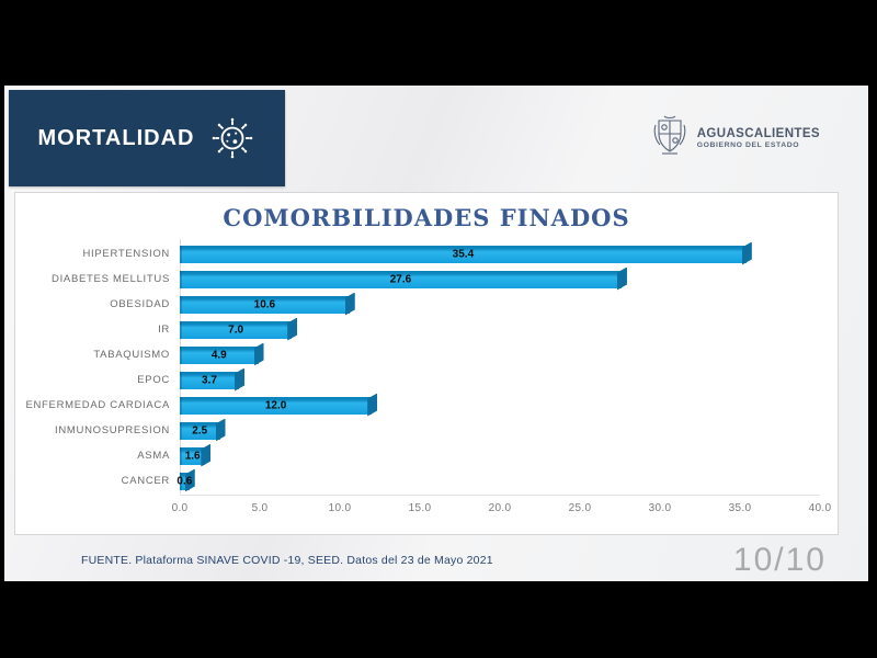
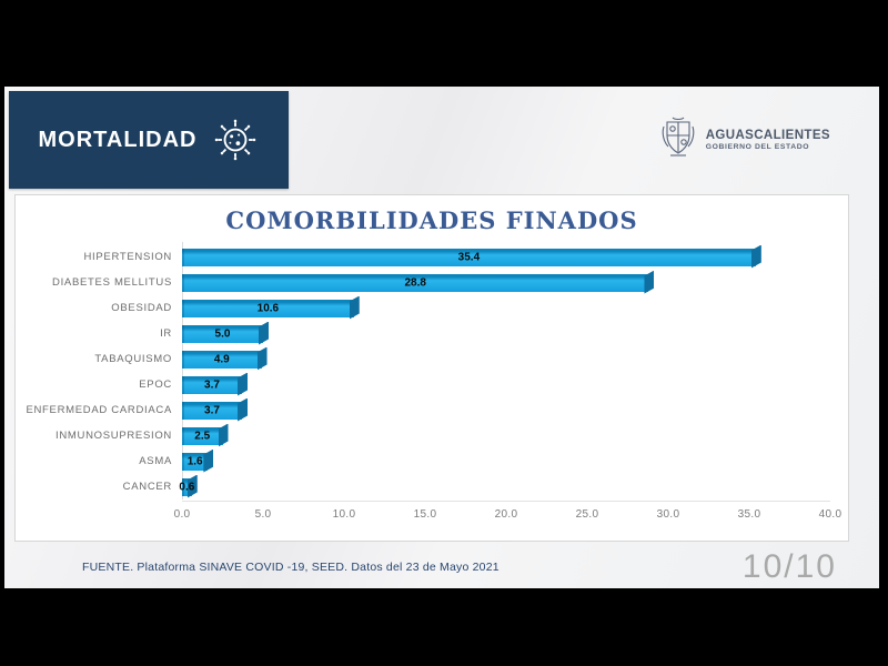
DIABETES MELLITUS: 27.6 -> 28.8
IR: 7.0 -> 5.0
ENFERMEDAD CARDIACA: 12.0 -> 3.7
